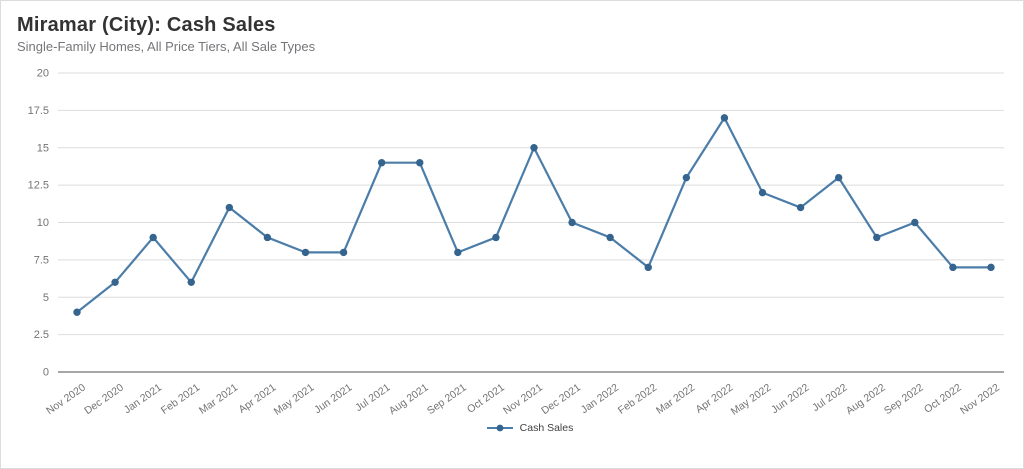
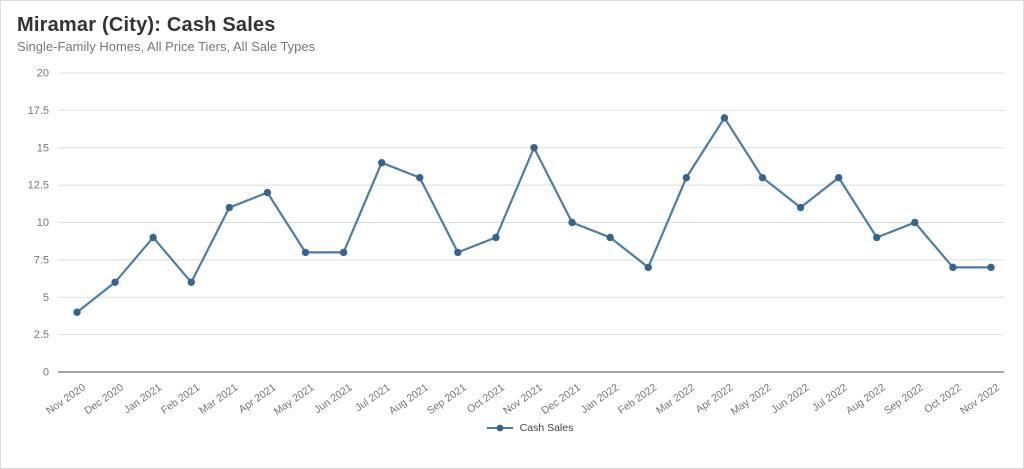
Apr 2021: 9 -> 12
Aug 2021: 14 -> 13
May 2022: 12 -> 13
